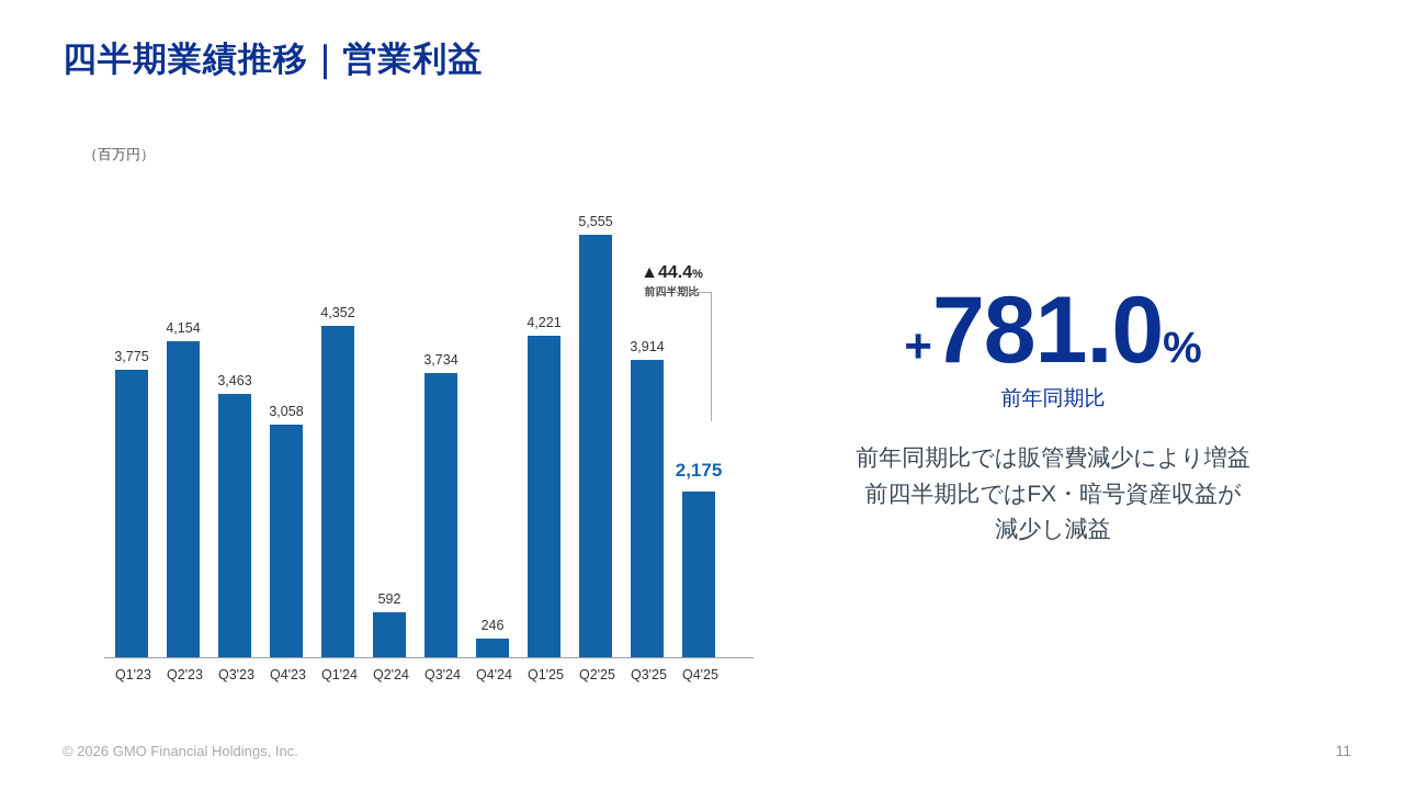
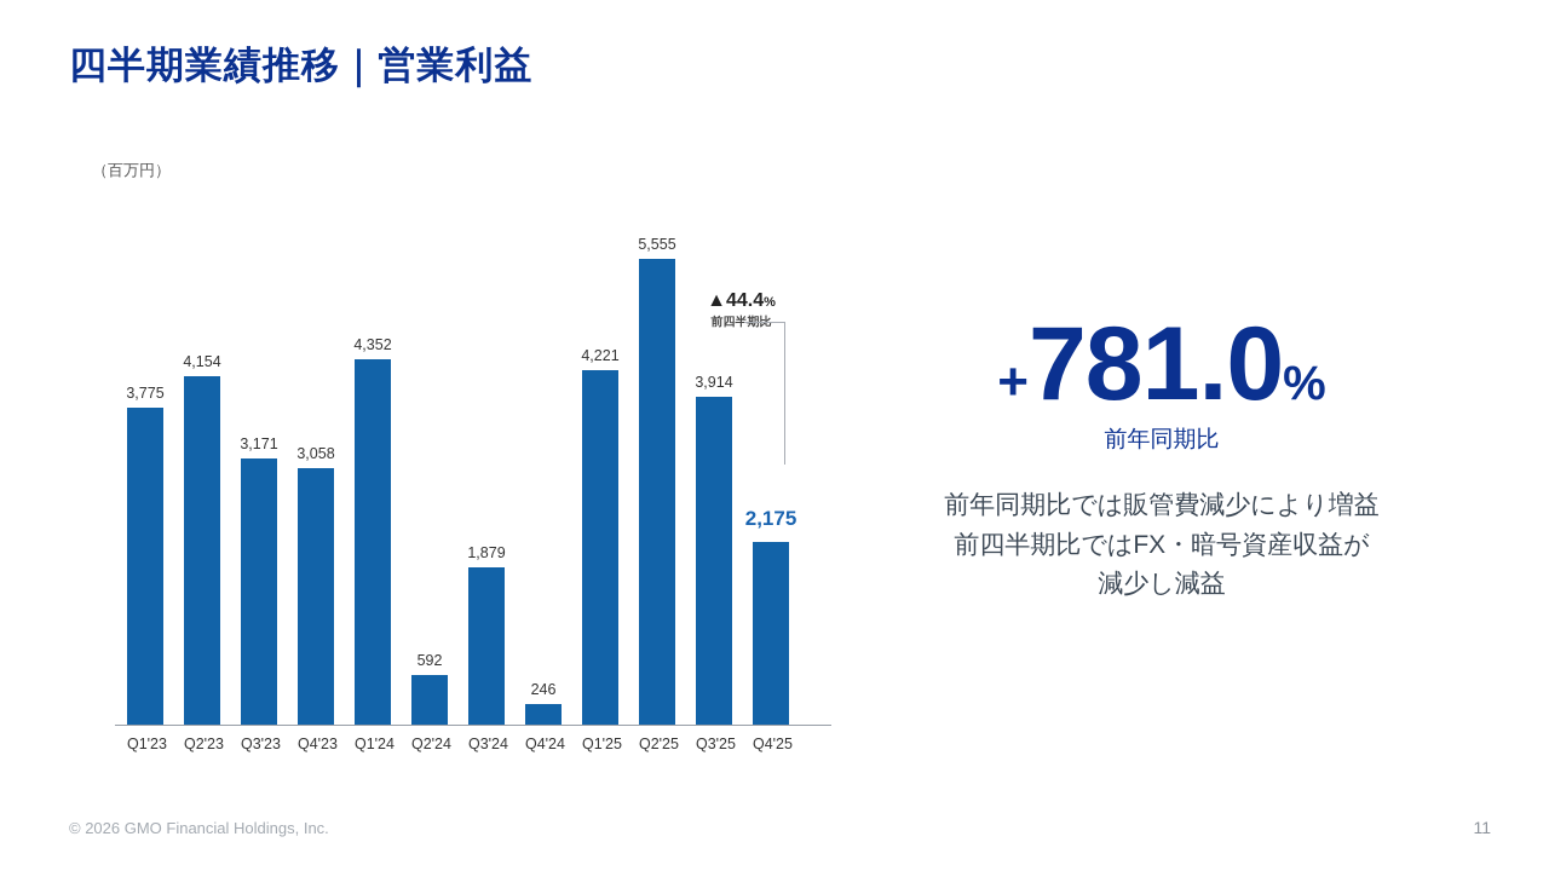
Q3'23: 3,463 -> 3,171
Q3'24: 3,734 -> 1,879
